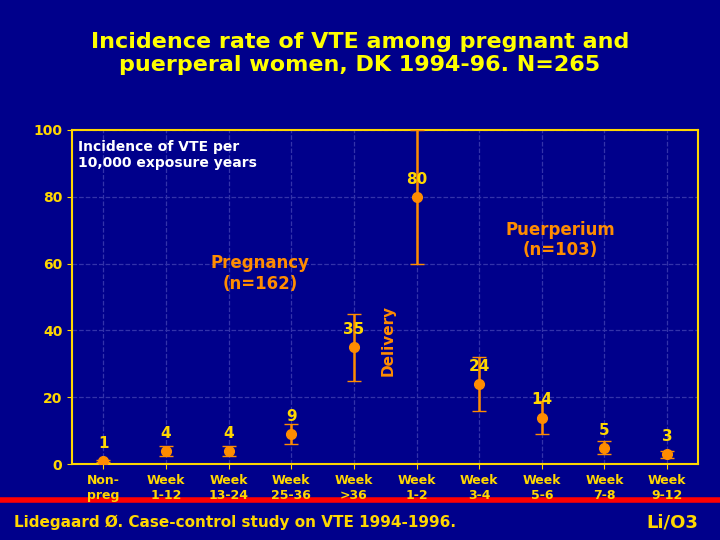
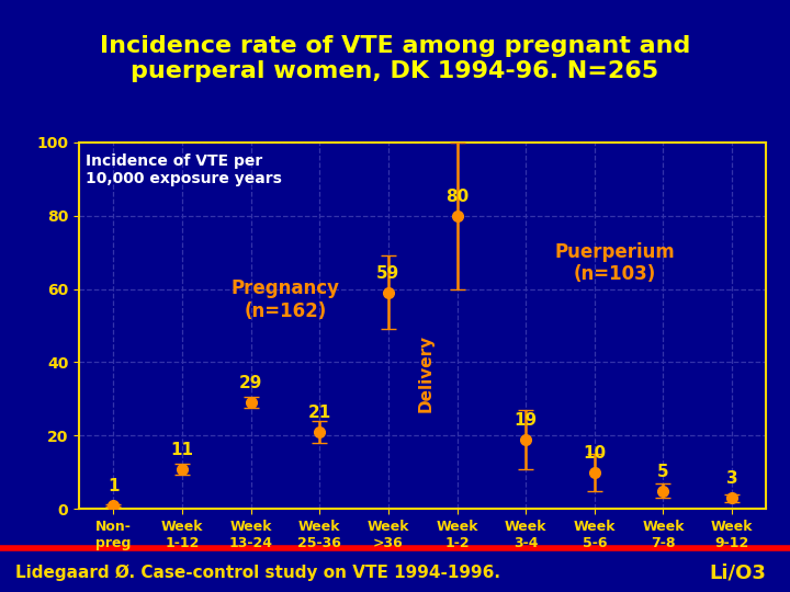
Week 1-12: 4 -> 11
Week 13-24: 4 -> 29
Week 25-36: 9 -> 21
Week >36: 35 -> 59
Week 3-4: 24 -> 19
Week 5-6: 14 -> 10
